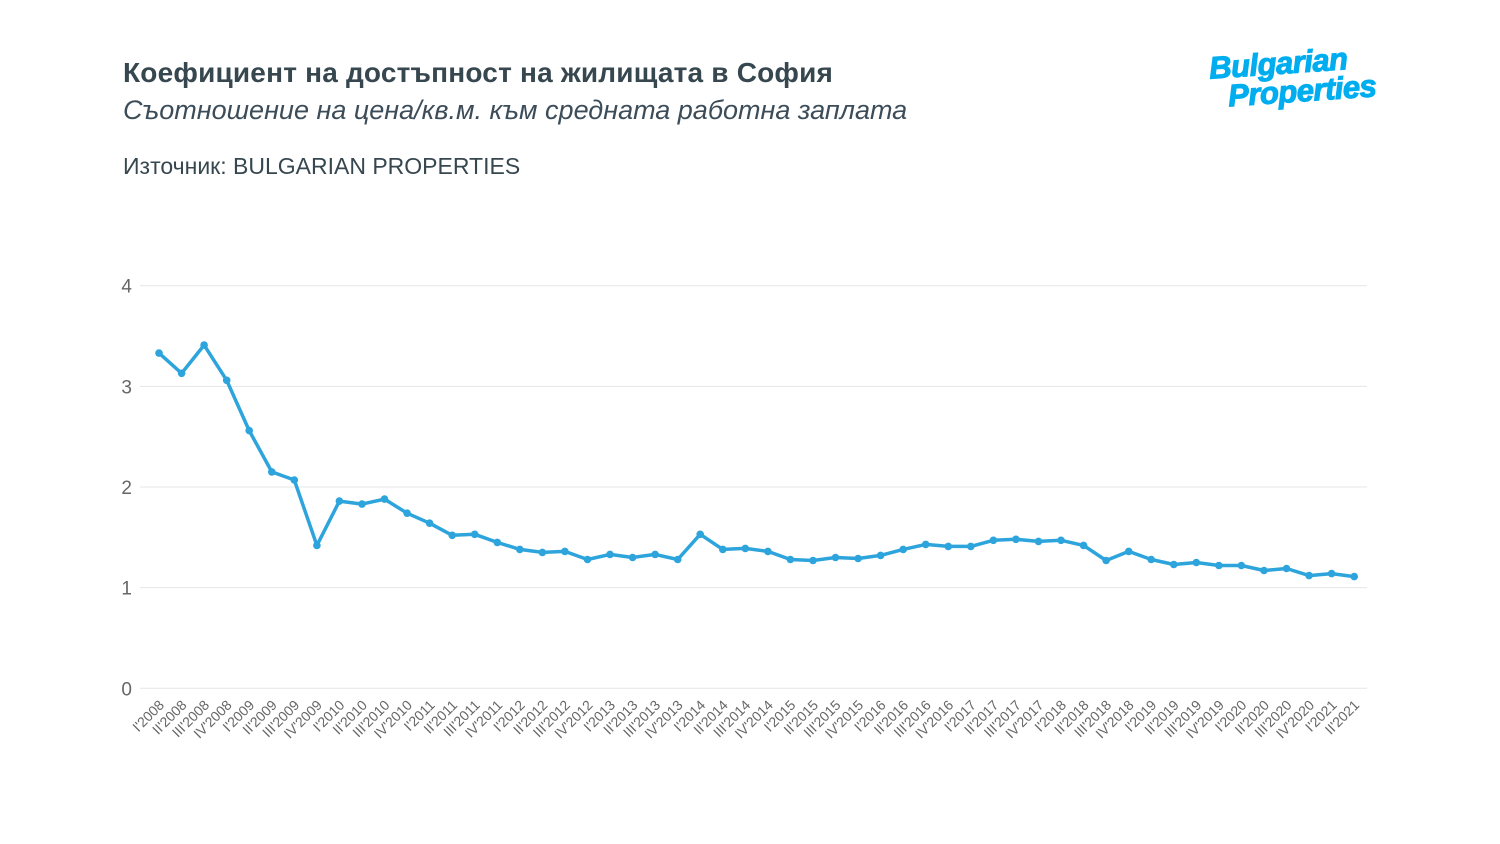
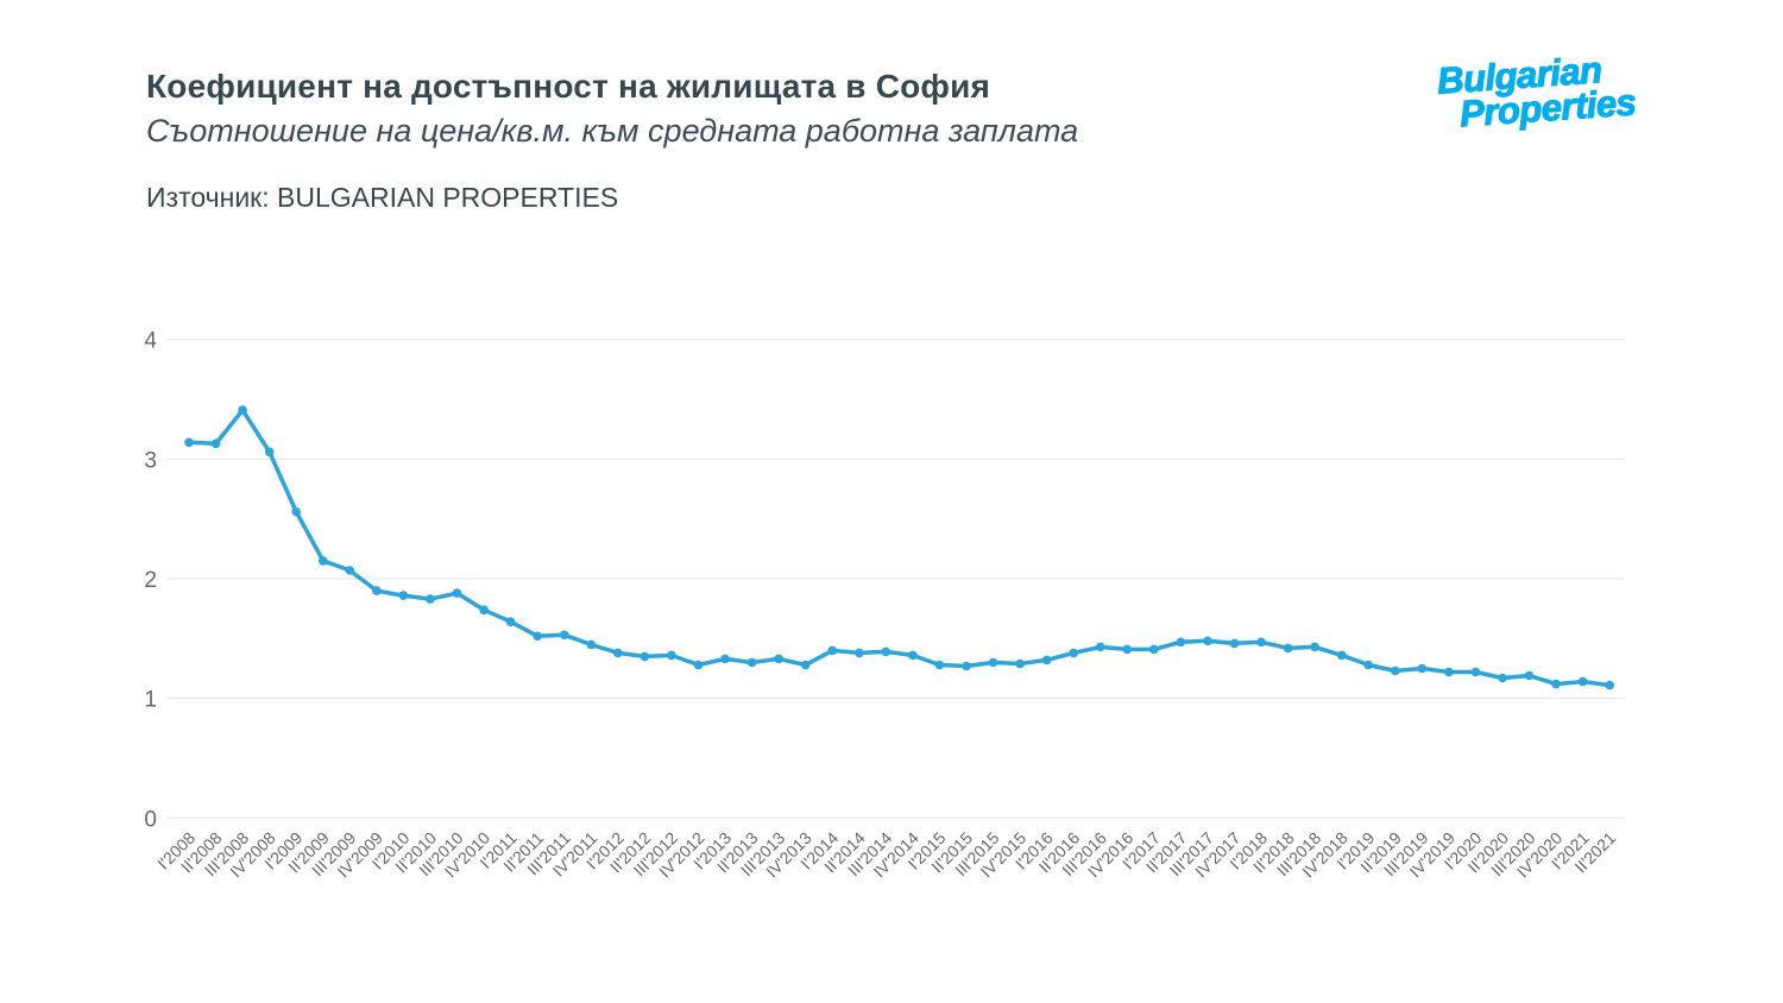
I'2008: 3.33 -> 3.14
IV'2009: 1.42 -> 1.90
I'2014: 1.53 -> 1.40
III'2018: 1.27 -> 1.43
